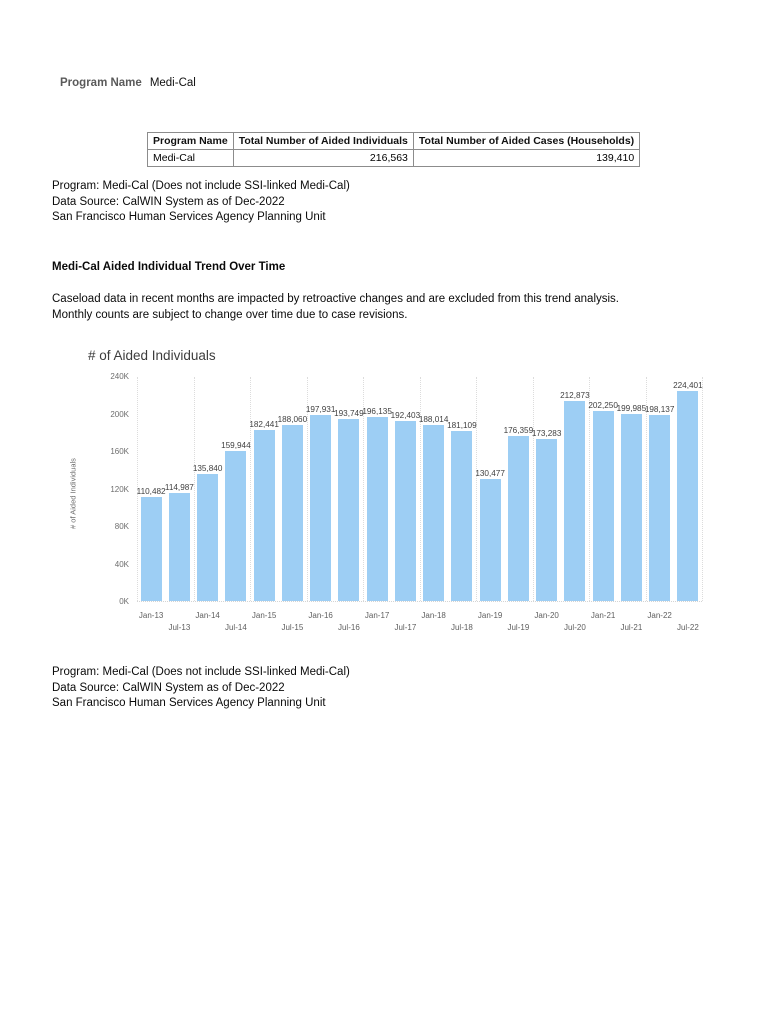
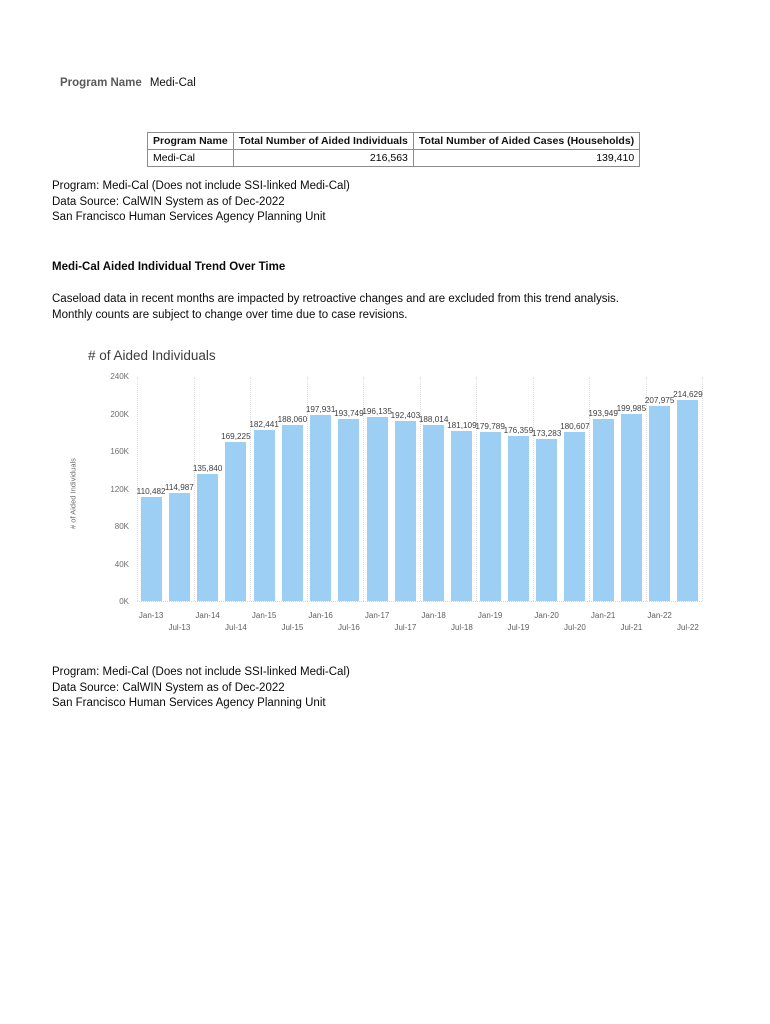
Jul-14: 159,944 -> 169,225
Jan-19: 130,477 -> 179,789
Jul-20: 212,873 -> 180,607
Jan-21: 202,250 -> 193,949
Jan-22: 198,137 -> 207,975
Jul-22: 224,401 -> 214,629
